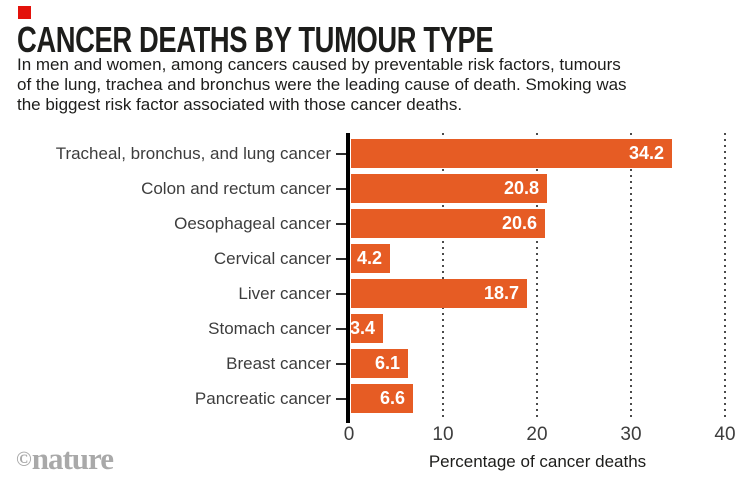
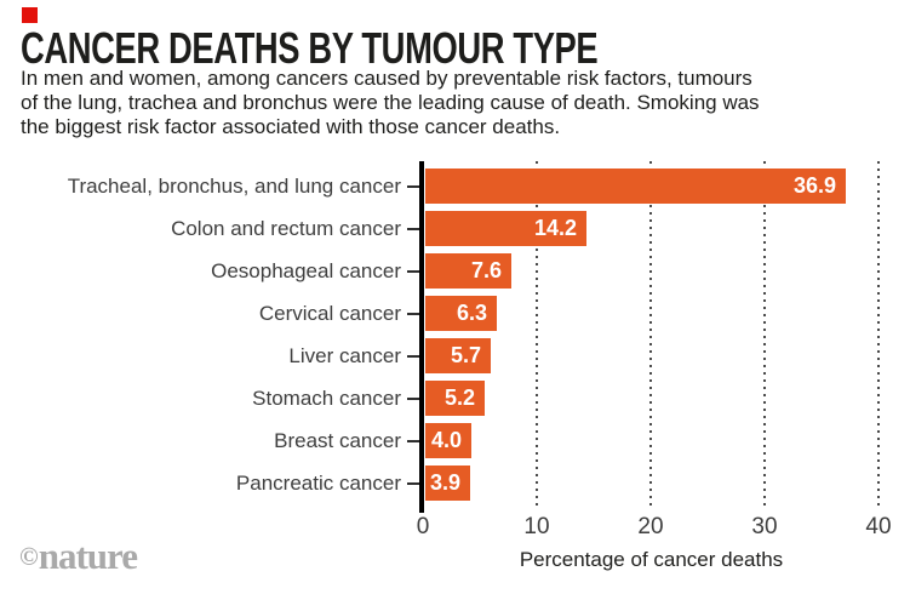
Tracheal, bronchus, and lung cancer: 34.2 -> 36.9
Colon and rectum cancer: 20.8 -> 14.2
Oesophageal cancer: 20.6 -> 7.6
Cervical cancer: 4.2 -> 6.3
Liver cancer: 18.7 -> 5.7
Stomach cancer: 3.4 -> 5.2
Breast cancer: 6.1 -> 4.0
Pancreatic cancer: 6.6 -> 3.9
